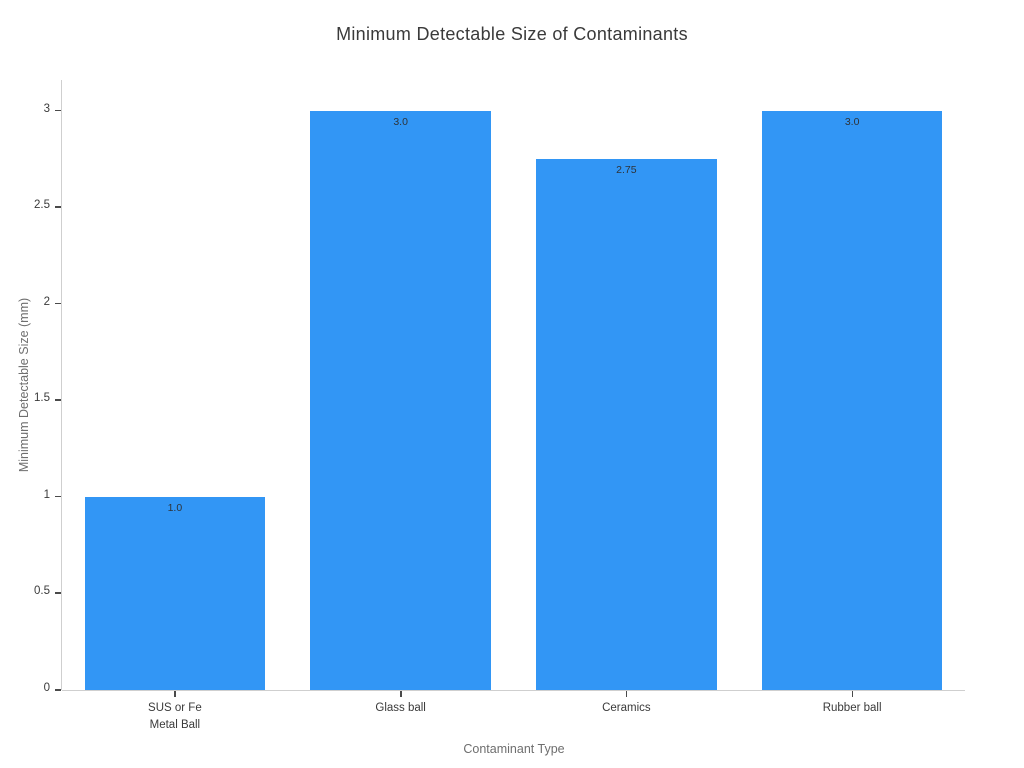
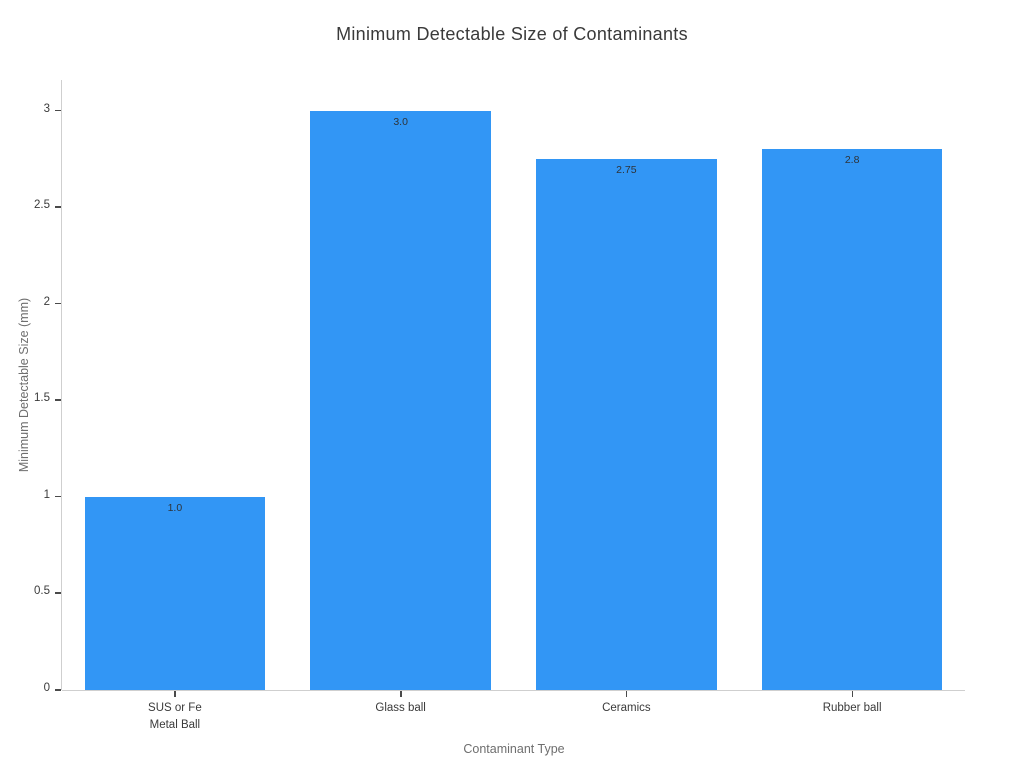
Rubber ball: 3.0 -> 2.8
